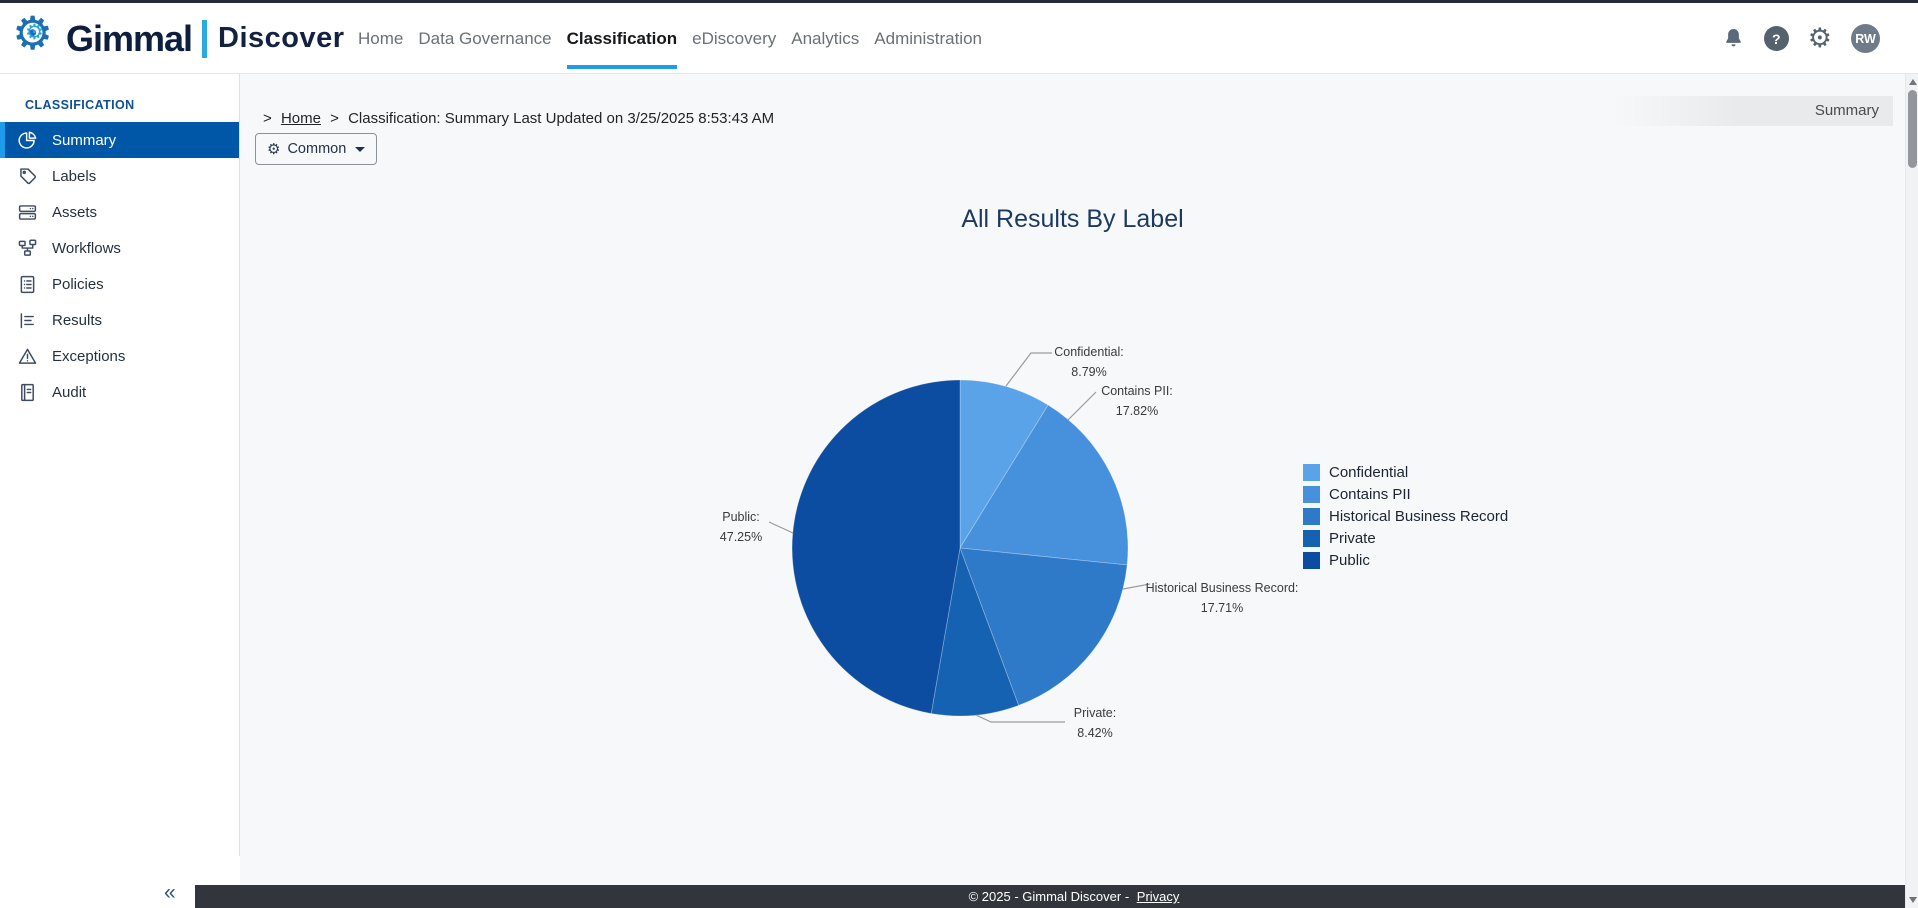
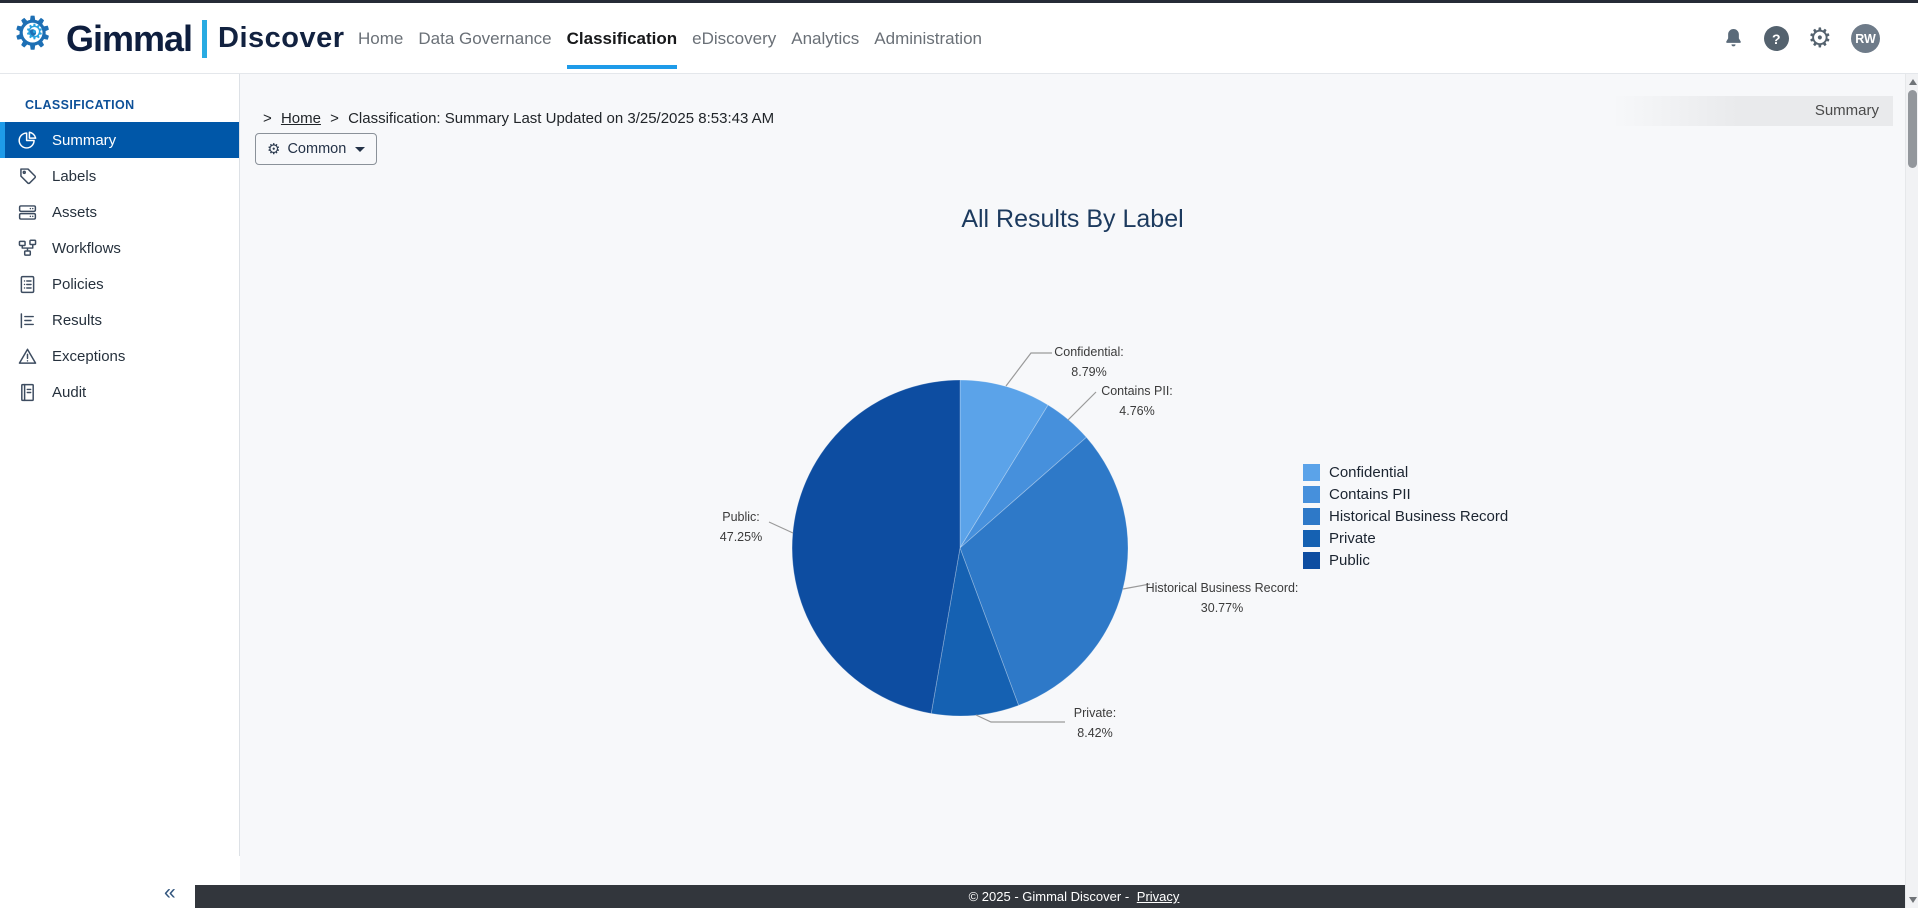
Contains PII: 17.82% -> 4.76%
Historical Business Record: 17.71% -> 30.77%
